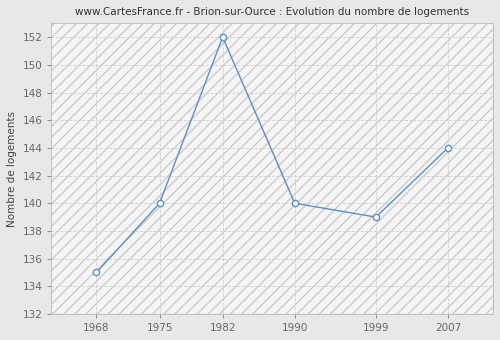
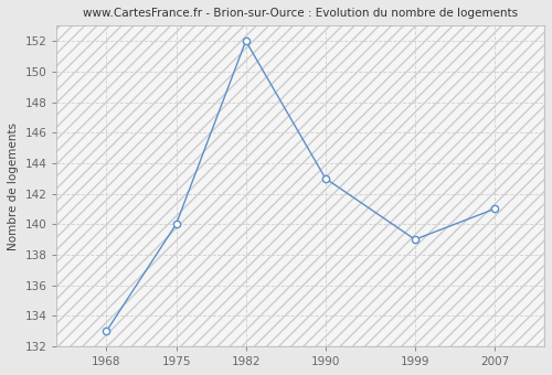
1968: 135 -> 133
1990: 140 -> 143
2007: 144 -> 141
